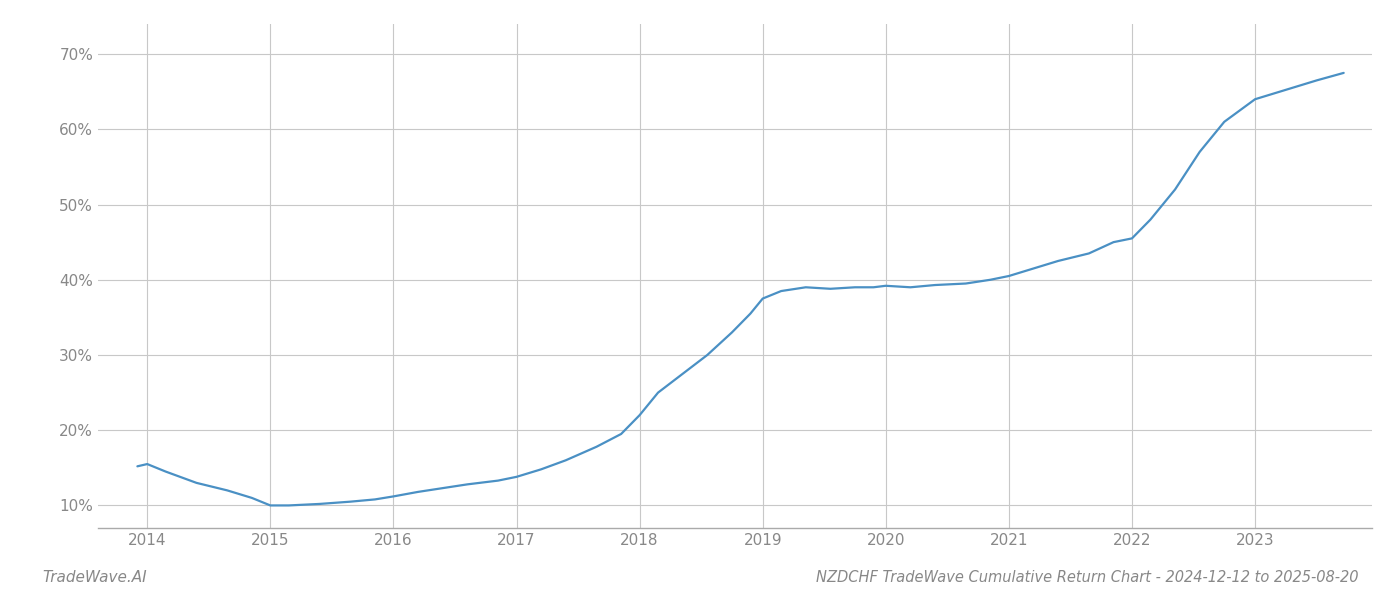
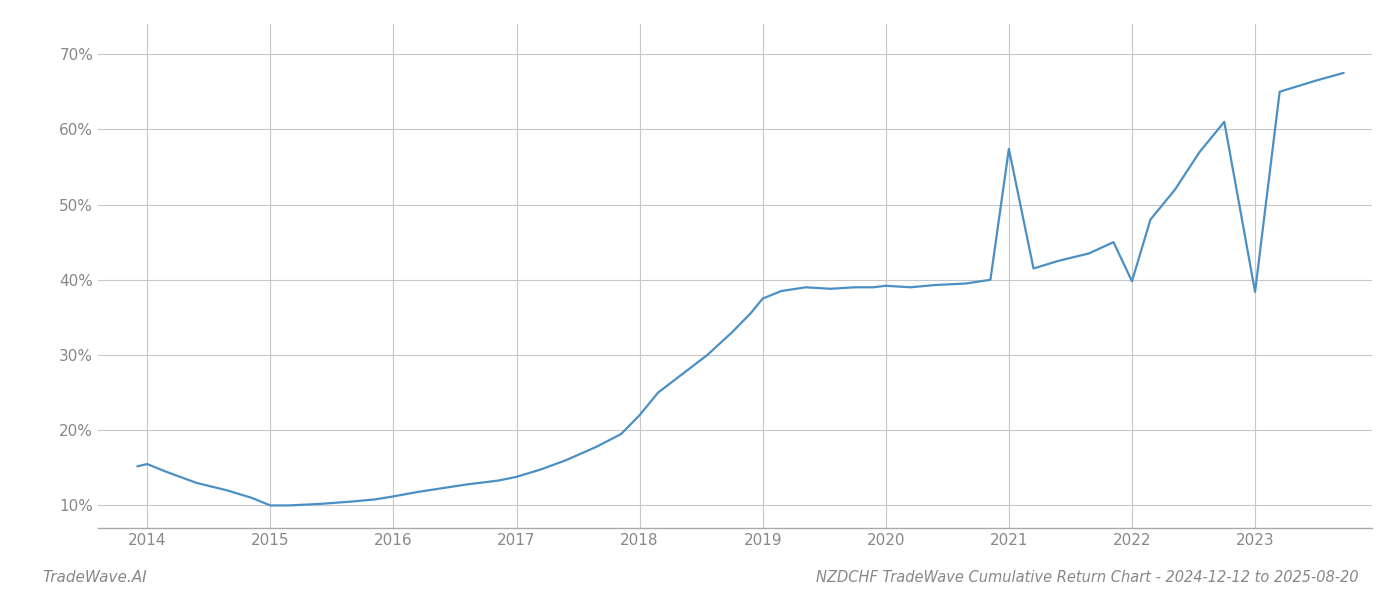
2021: 40.5% -> 57.4%
2022: 45.5% -> 39.8%
2023: 64.0% -> 38.4%
